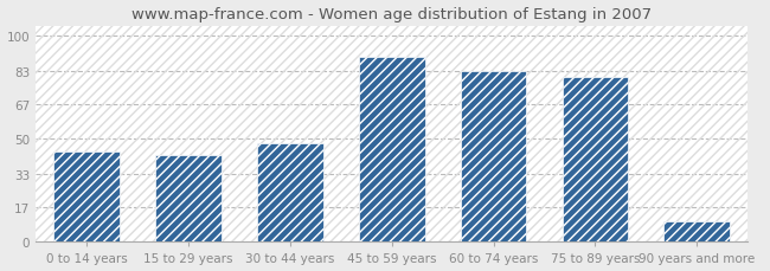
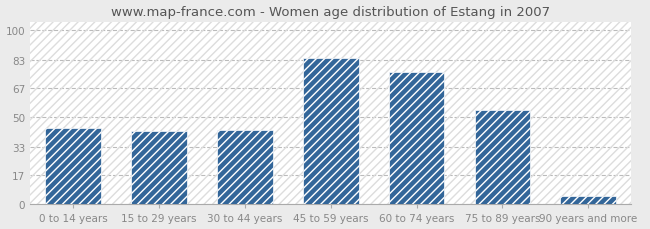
30 to 44 years: 48 -> 43
45 to 59 years: 90 -> 84
60 to 74 years: 83 -> 76
75 to 89 years: 80 -> 54
90 years and more: 10 -> 5
